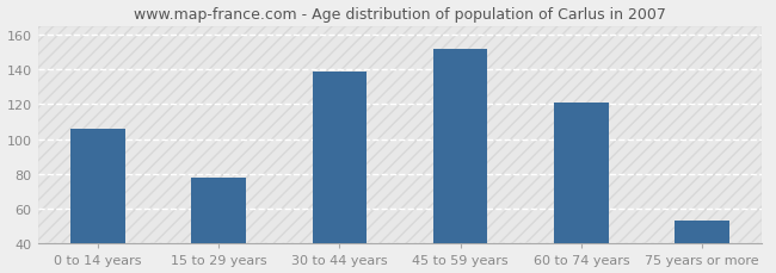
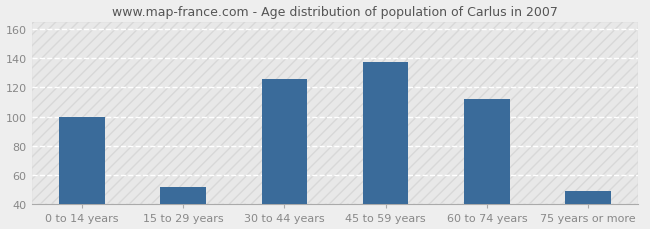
0 to 14 years: 106 -> 100
15 to 29 years: 78 -> 52
30 to 44 years: 139 -> 126
45 to 59 years: 152 -> 137
60 to 74 years: 121 -> 112
75 years or more: 53 -> 49
